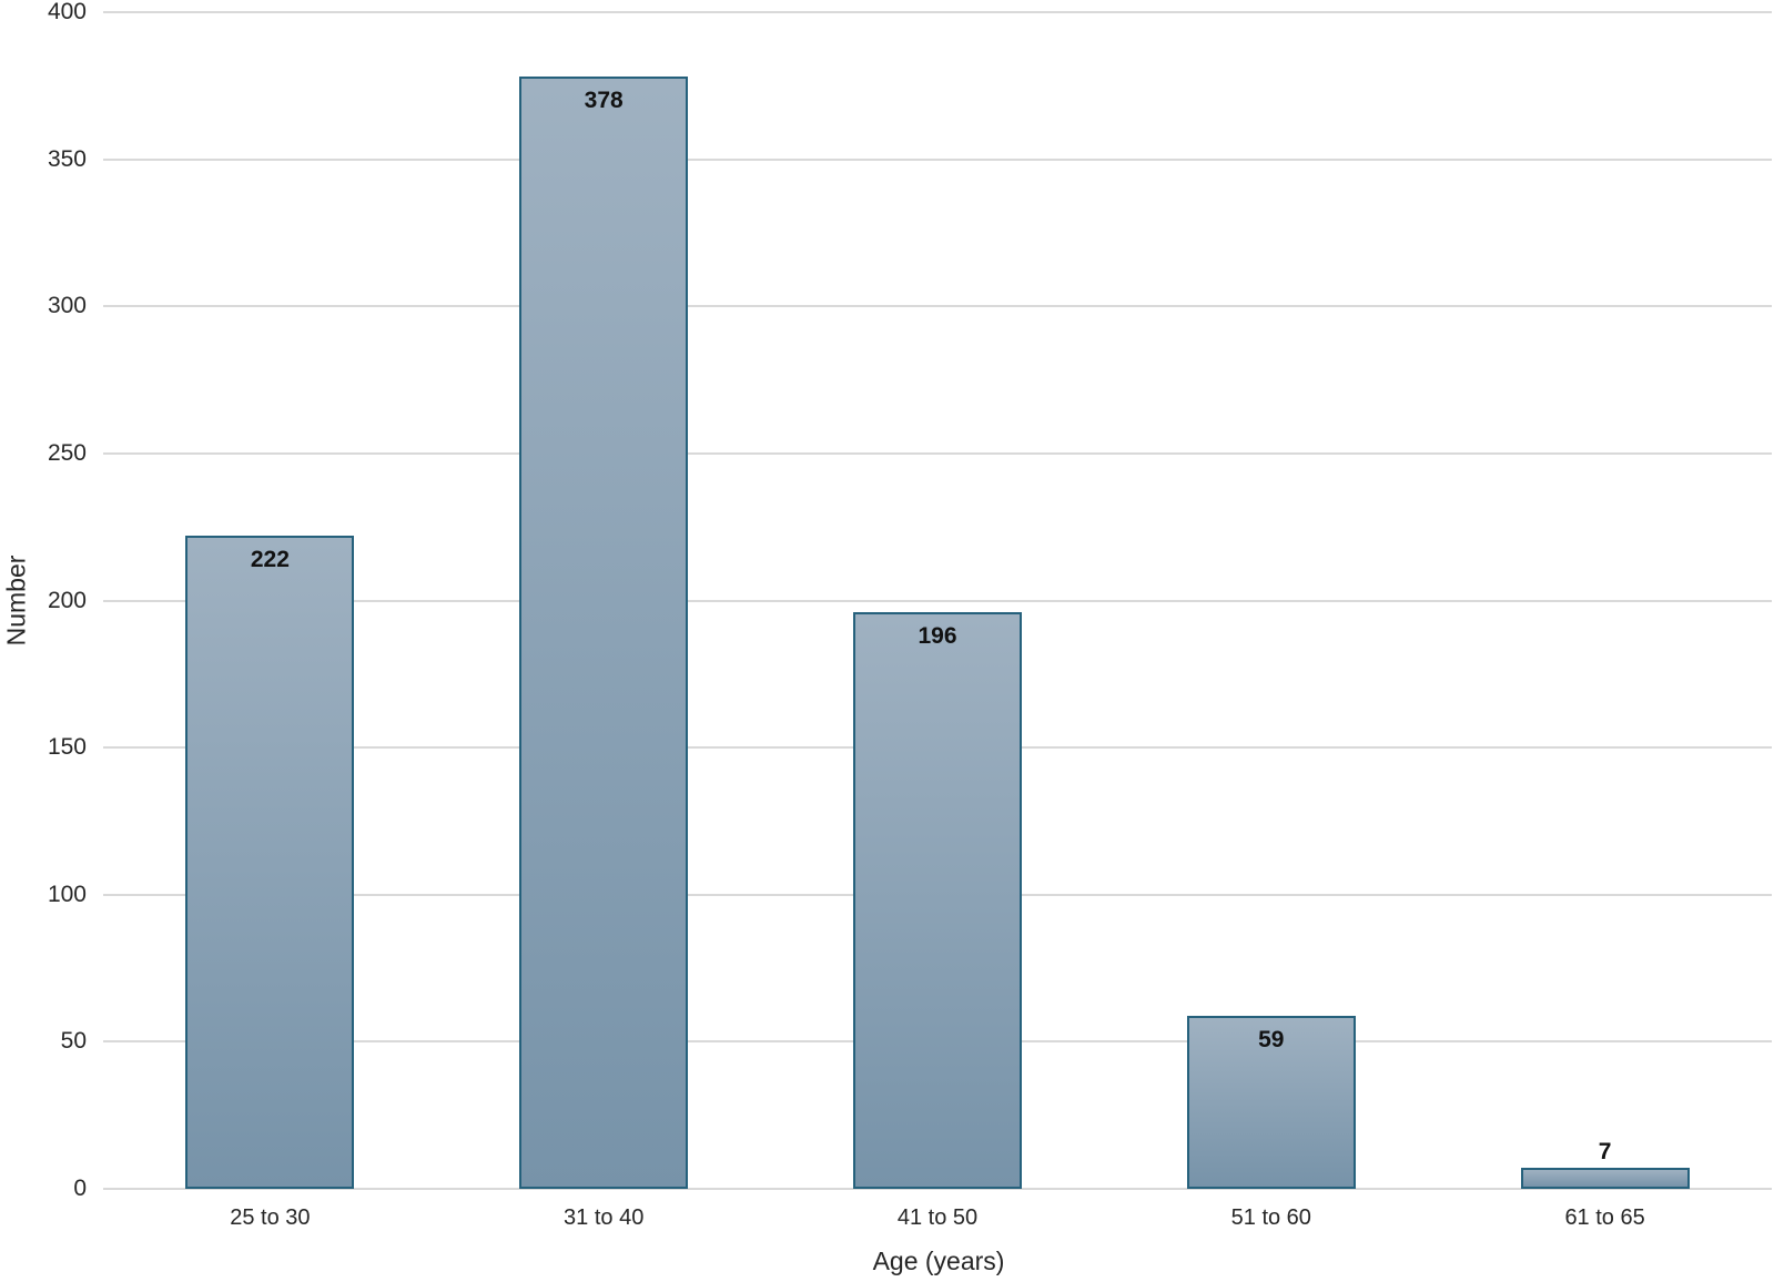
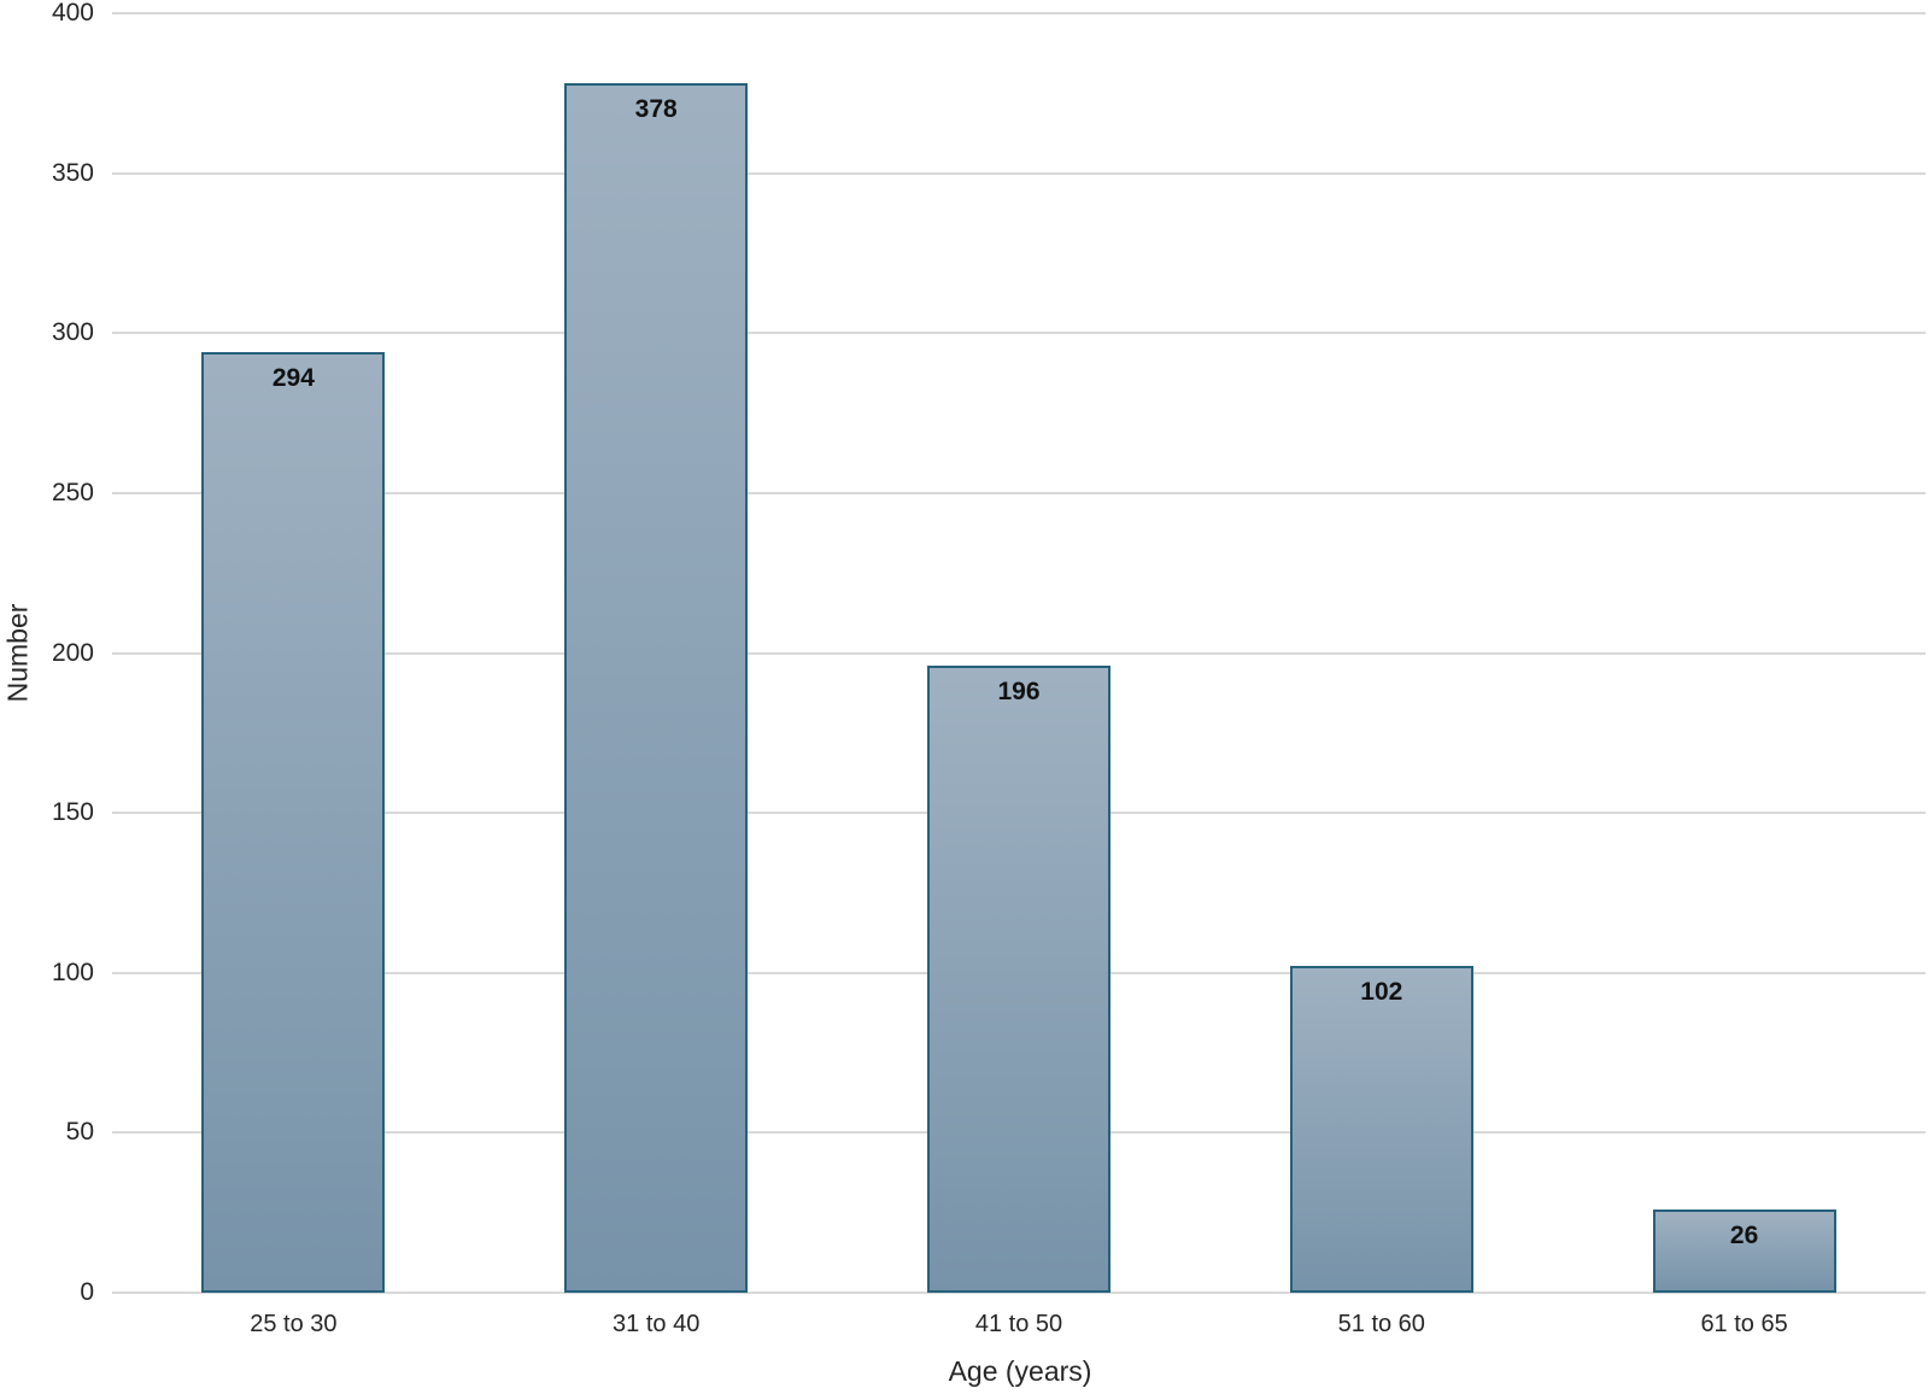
25 to 30: 222 -> 294
51 to 60: 59 -> 102
61 to 65: 7 -> 26
